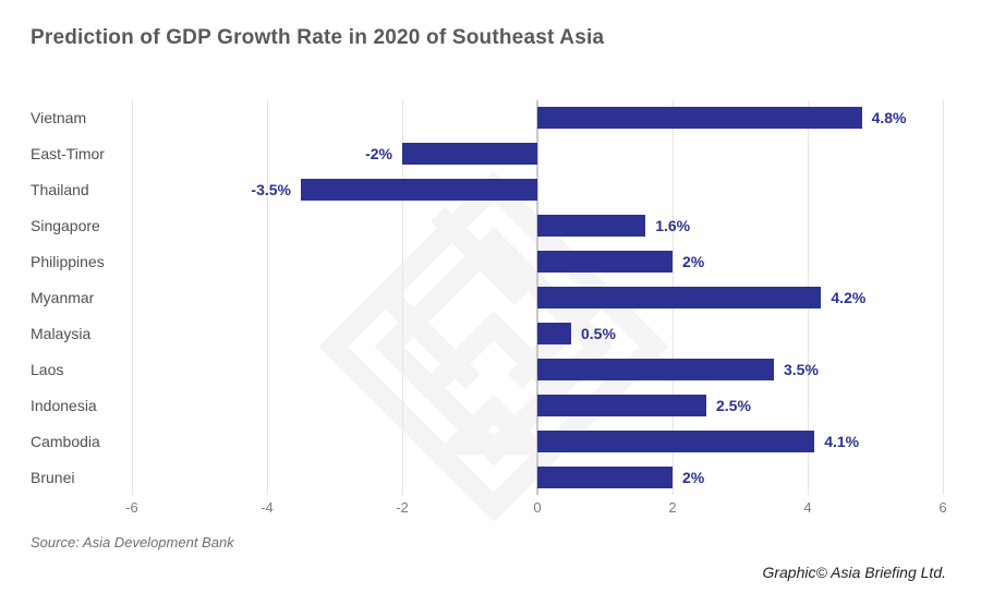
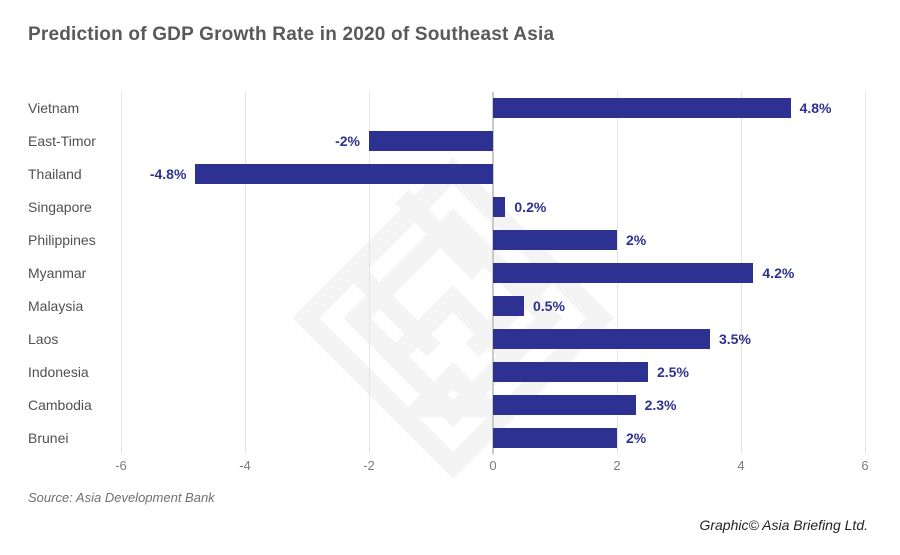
Thailand: -3.5% -> -4.8%
Singapore: 1.6% -> 0.2%
Cambodia: 4.1% -> 2.3%
